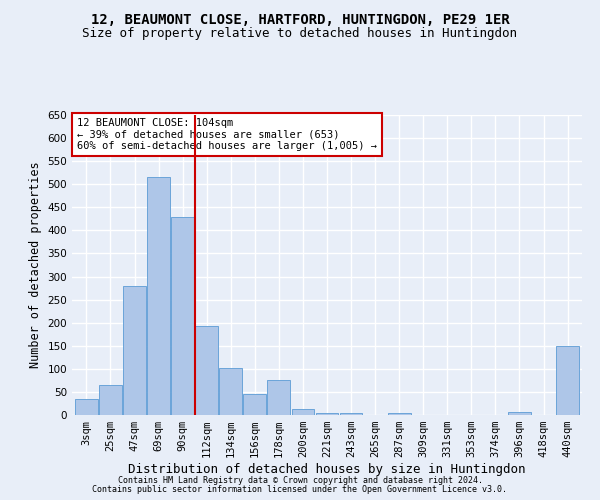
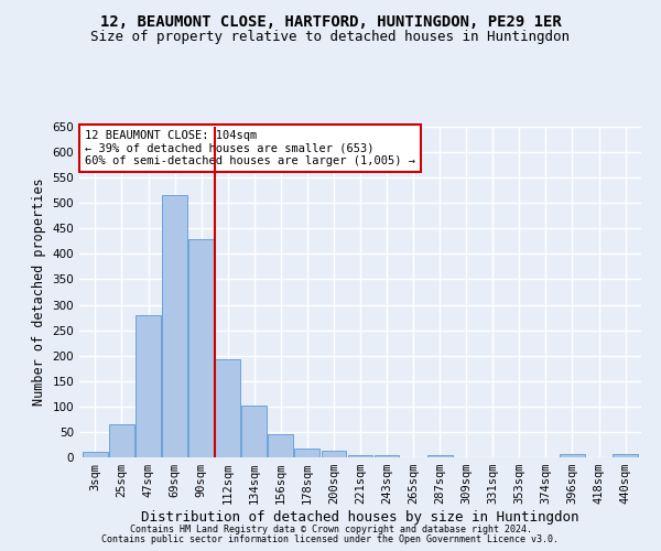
3sqm: 35 -> 10
178sqm: 75 -> 18
440sqm: 150 -> 6
